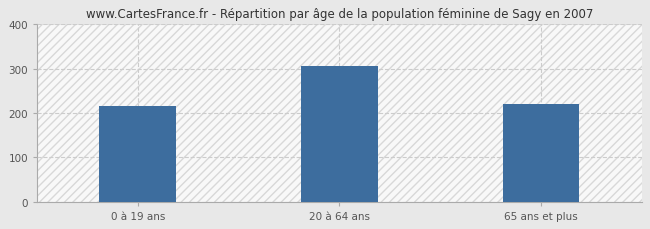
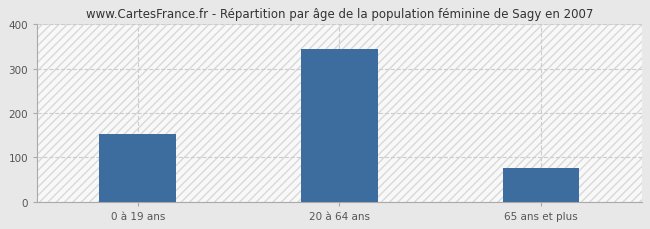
0 à 19 ans: 215 -> 152
20 à 64 ans: 305 -> 344
65 ans et plus: 220 -> 76
